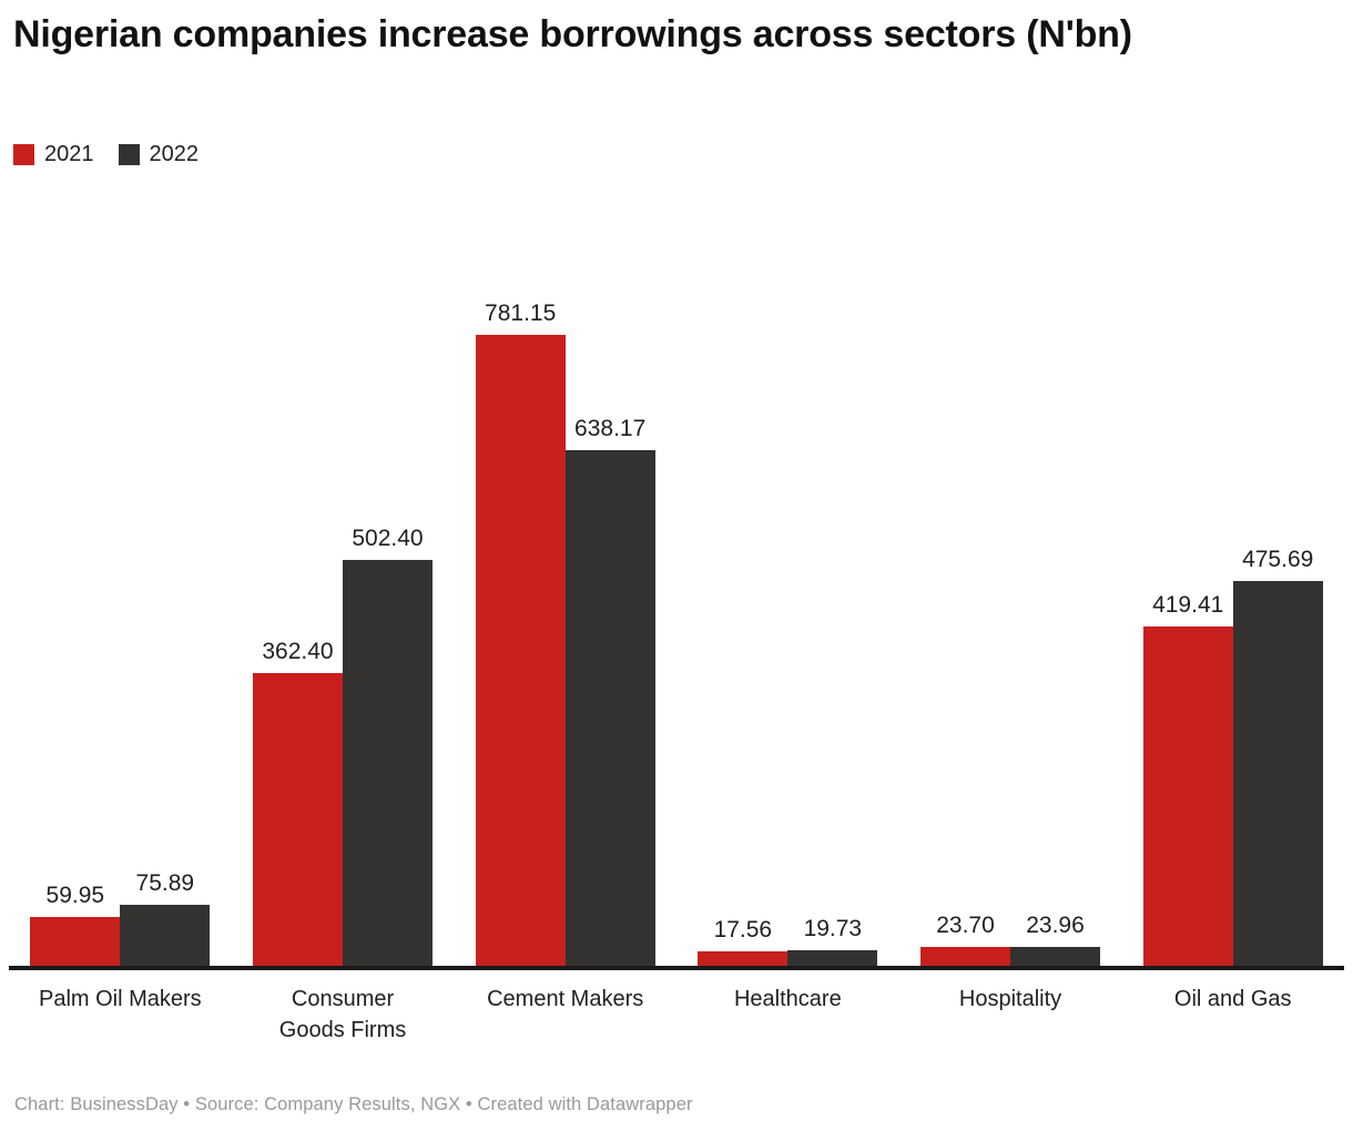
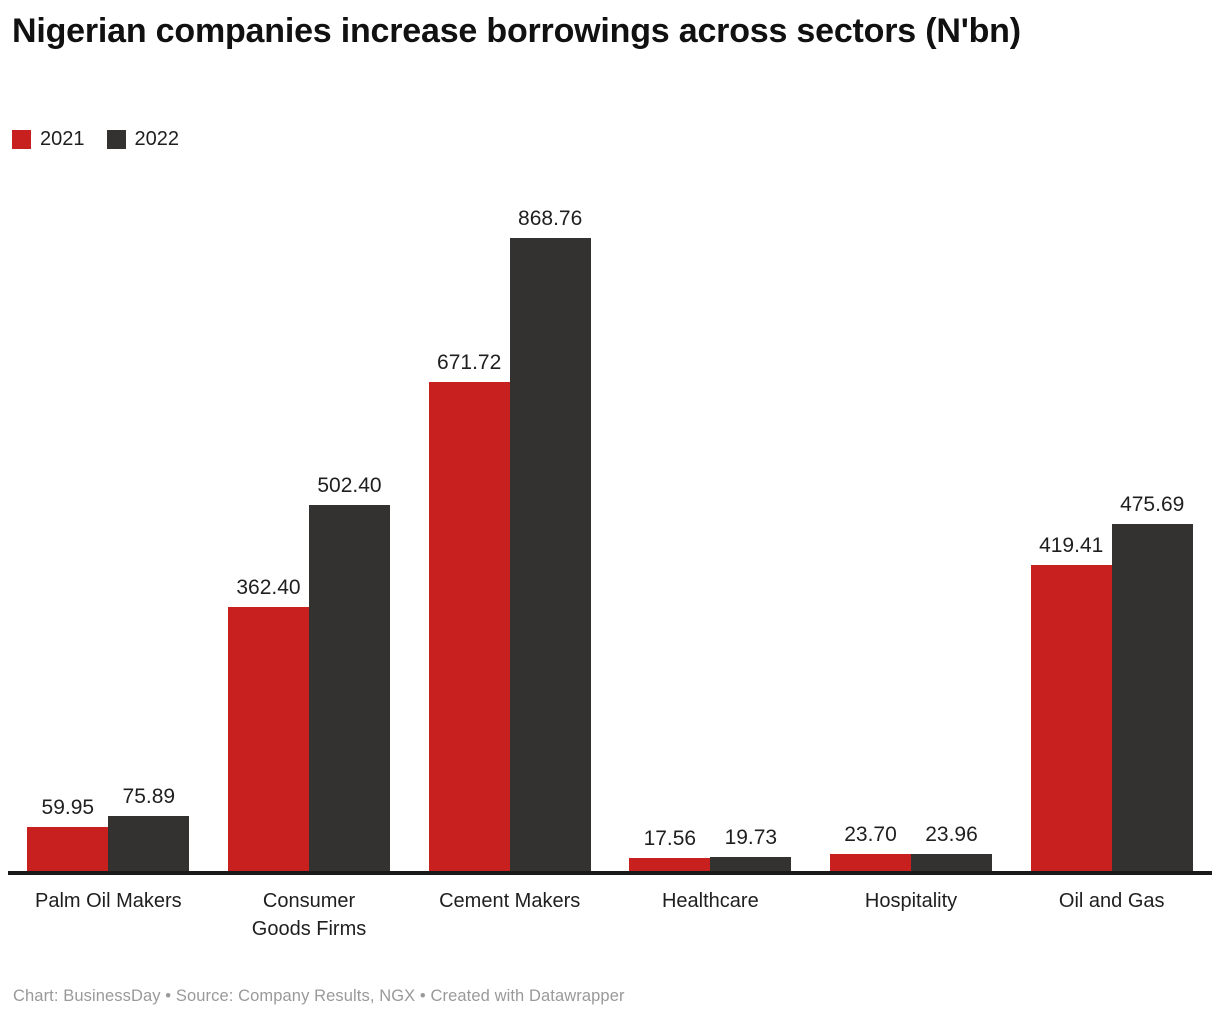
2021/Cement Makers: 781.15 -> 671.72
2022/Cement Makers: 638.17 -> 868.76
